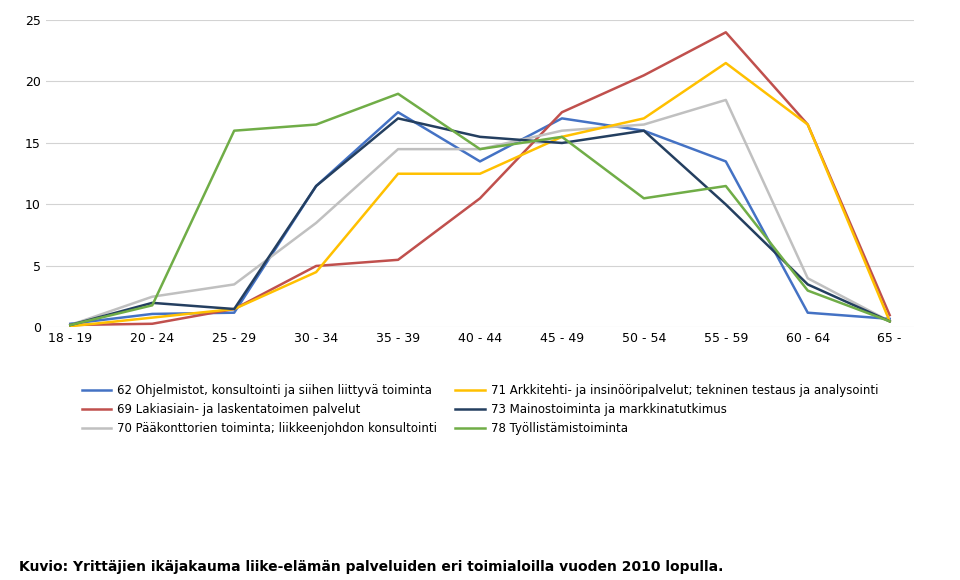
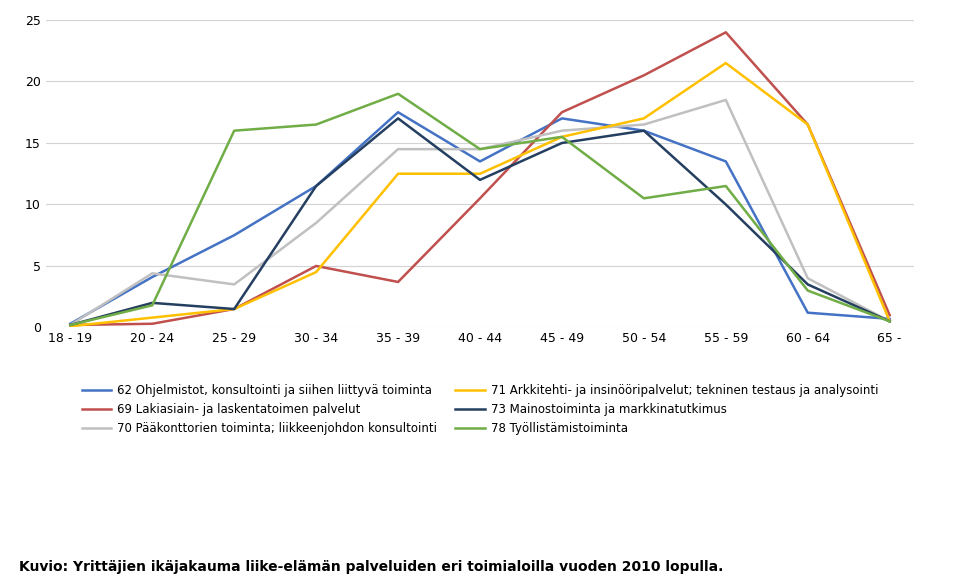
62 Ohjelmistot, konsultointi ja siihen liittyvä toiminta/20 - 24: 1.1 -> 4.1
70 Pääkonttorien toiminta; liikkeenjohdon konsultointi/20 - 24: 2.5 -> 4.4
62 Ohjelmistot, konsultointi ja siihen liittyvä toiminta/25 - 29: 1.2 -> 7.5
69 Lakiasiain- ja laskentatoimen palvelut/35 - 39: 5.5 -> 3.7
73 Mainostoiminta ja markkinatutkimus/40 - 44: 15.5 -> 12.0
